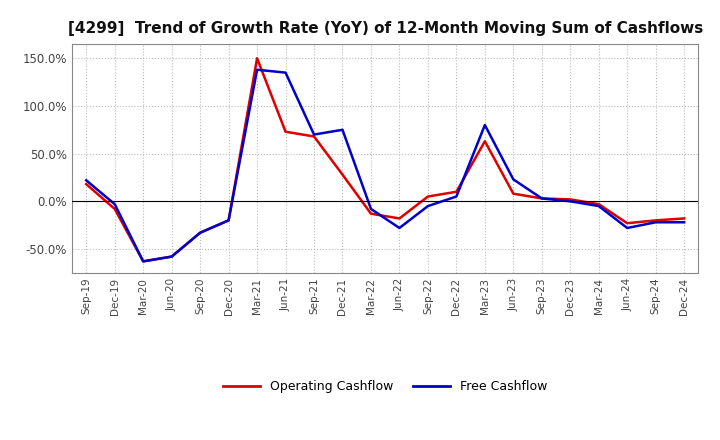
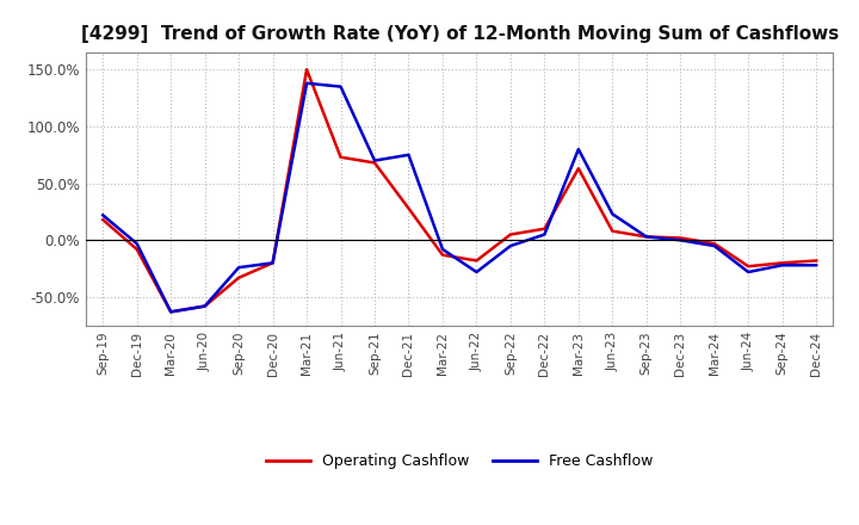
Free Cashflow/Sep-20: -33% -> -24%
